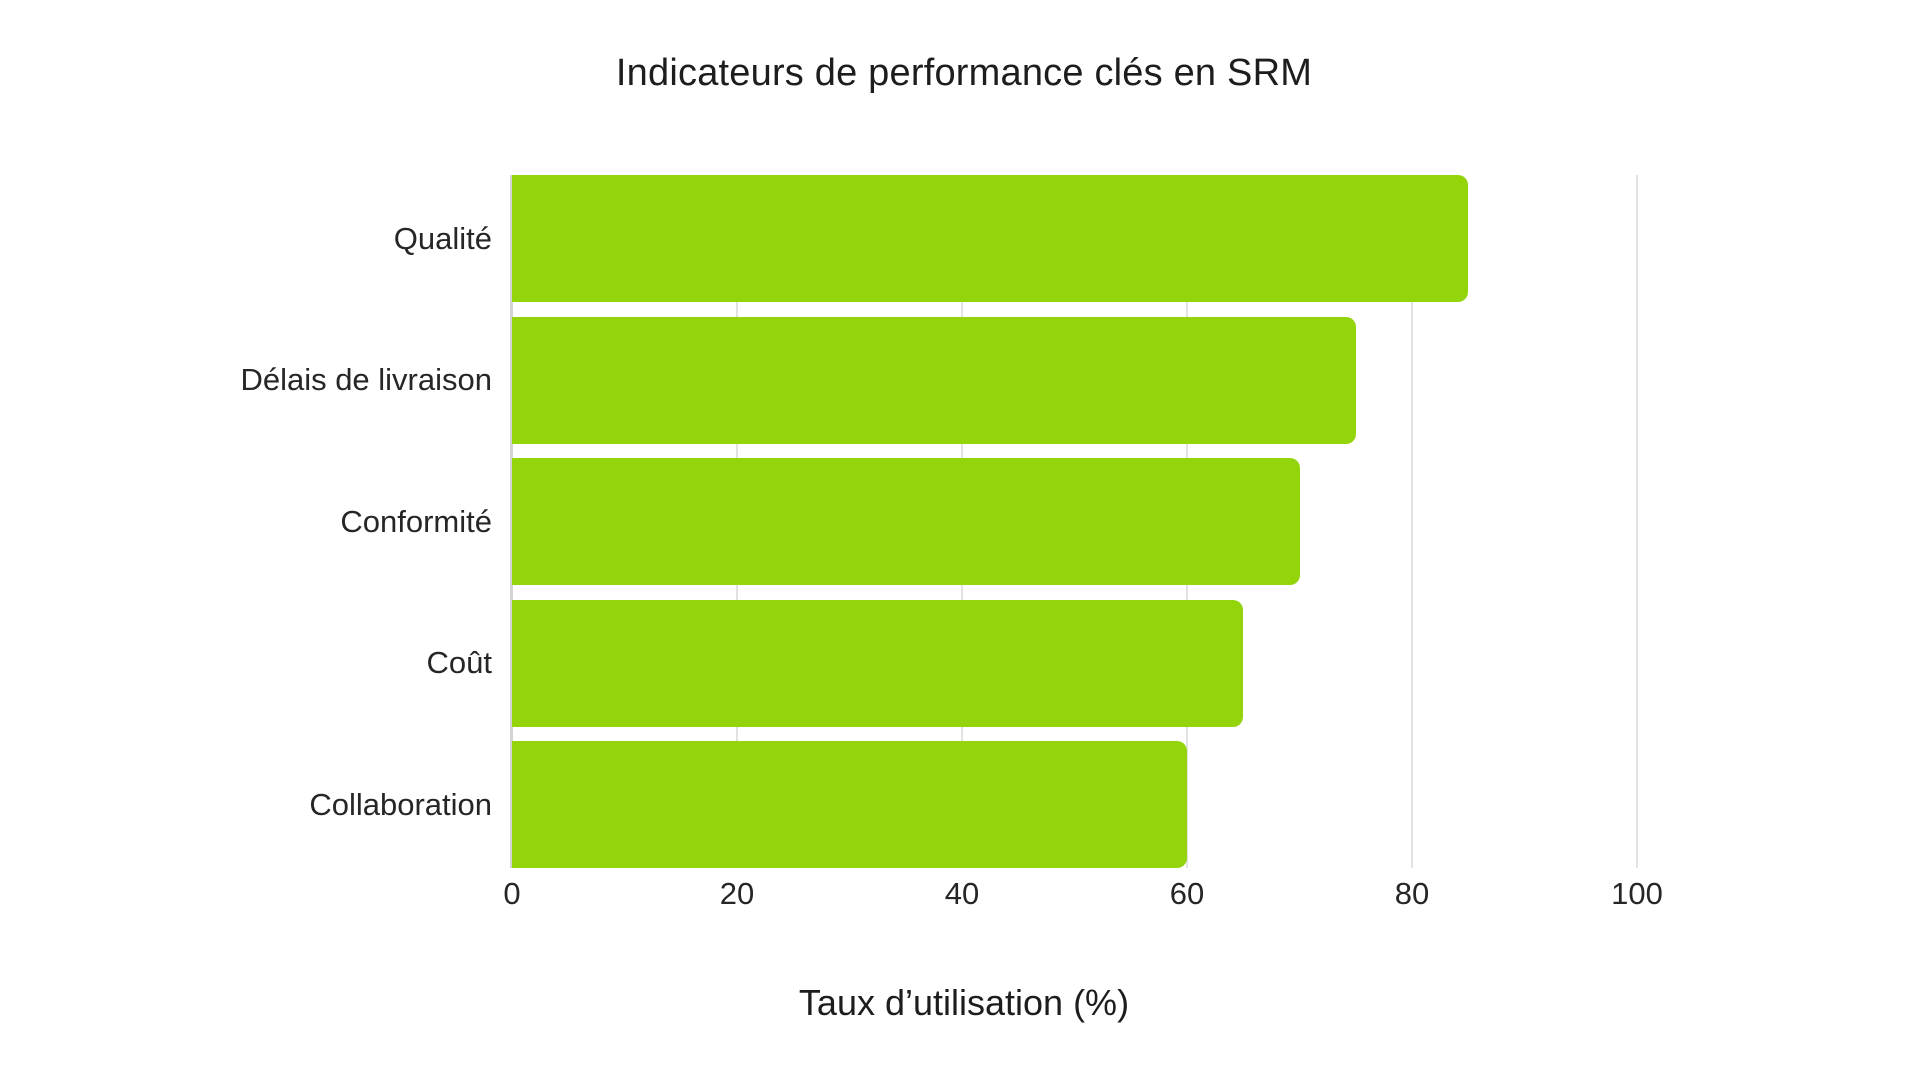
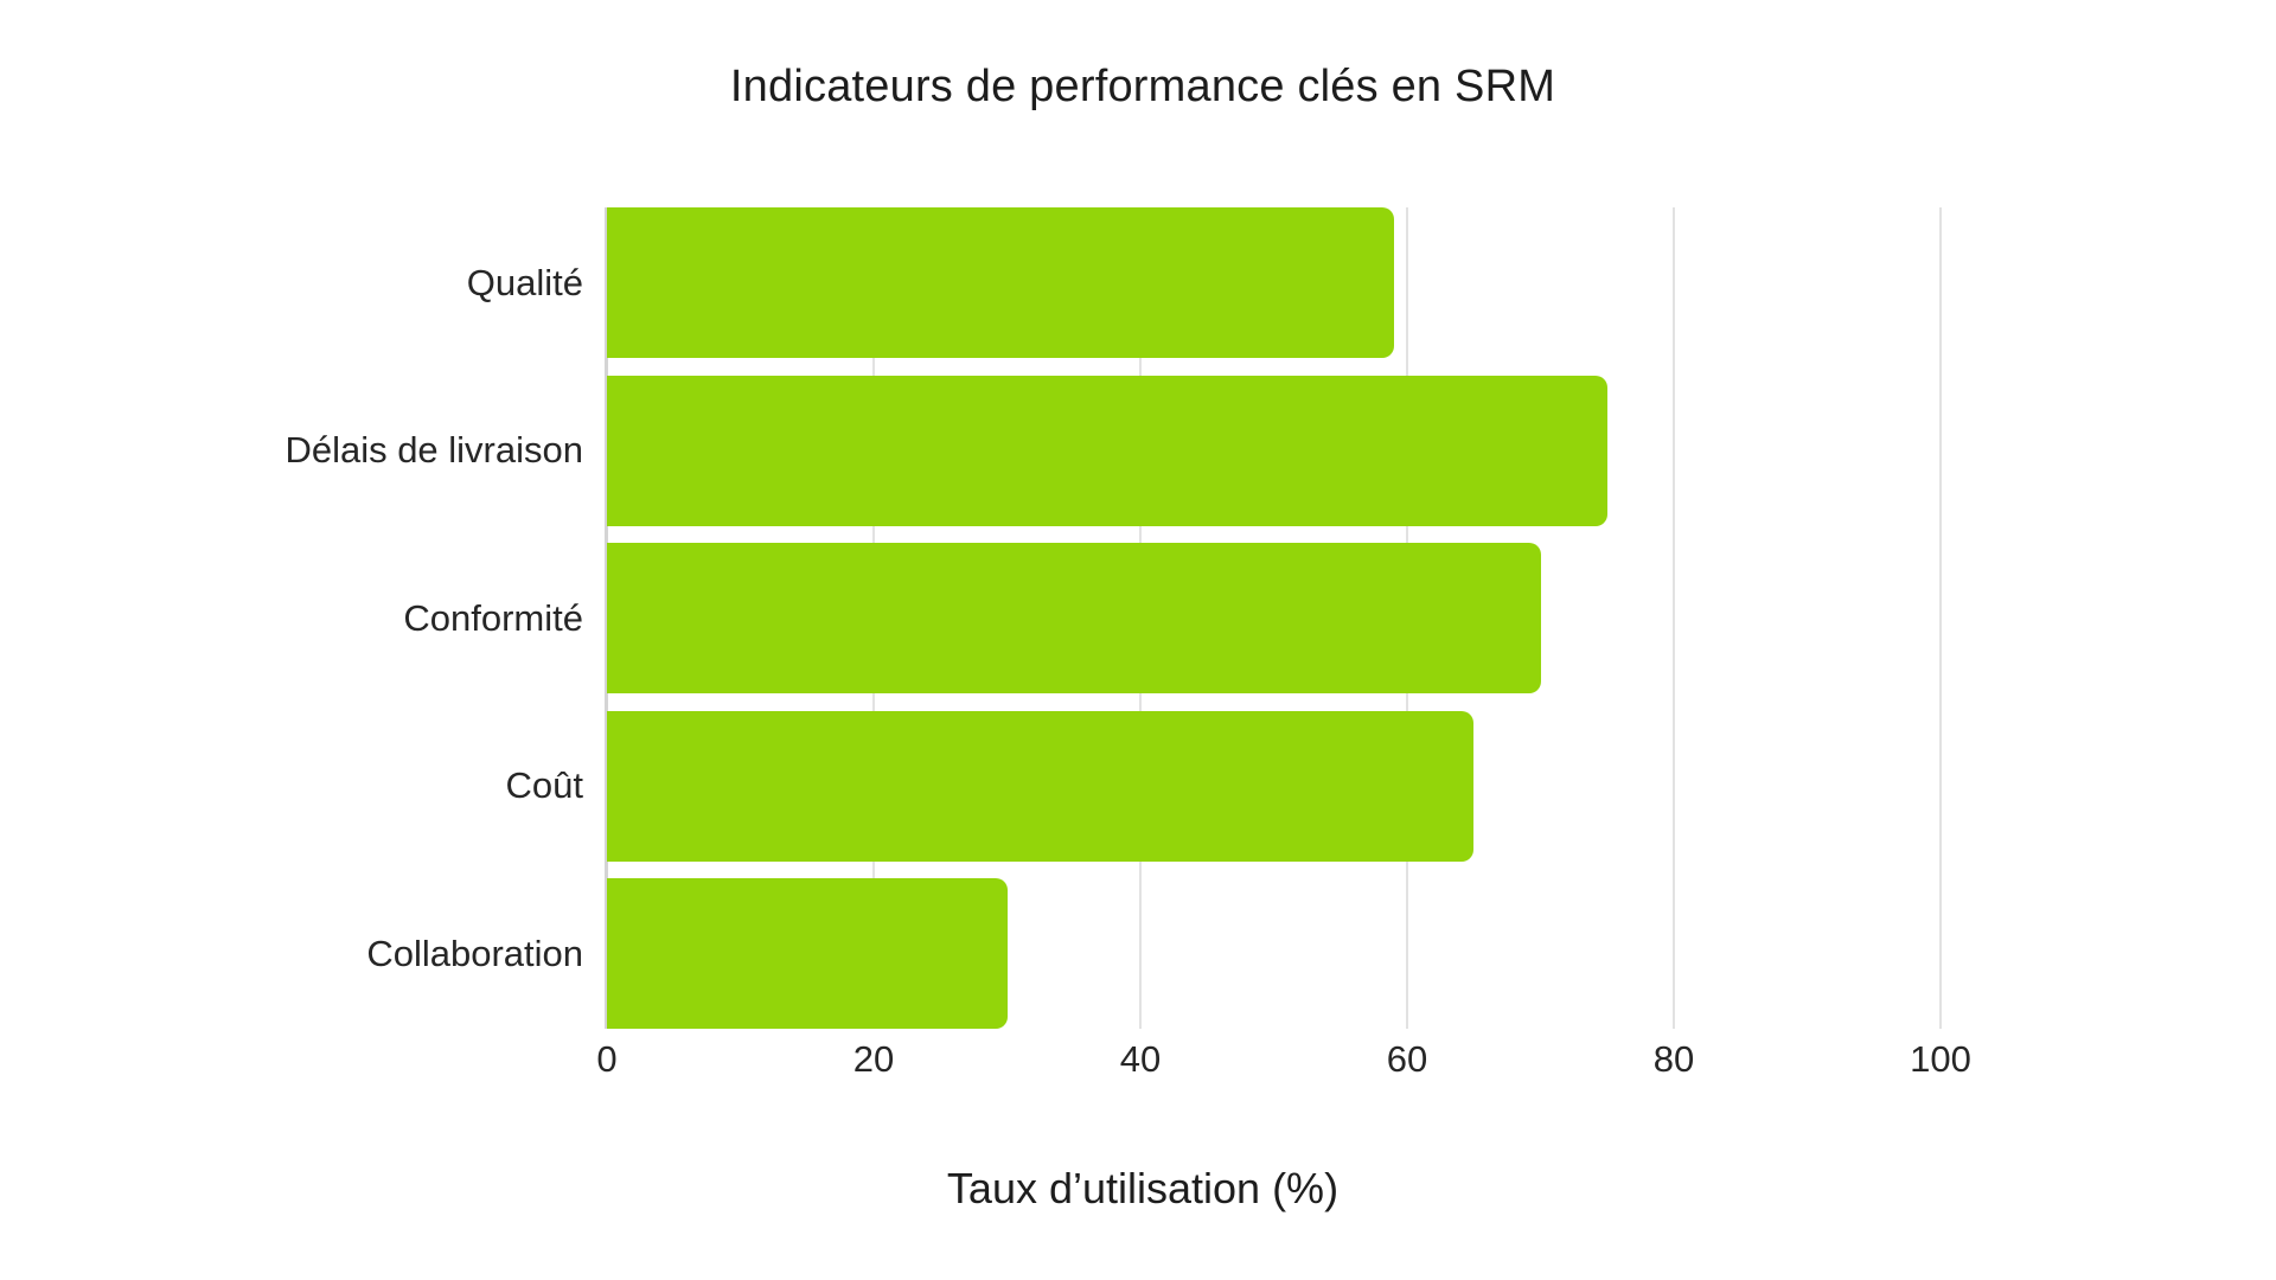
Qualité: 85 -> 59
Collaboration: 60 -> 30
